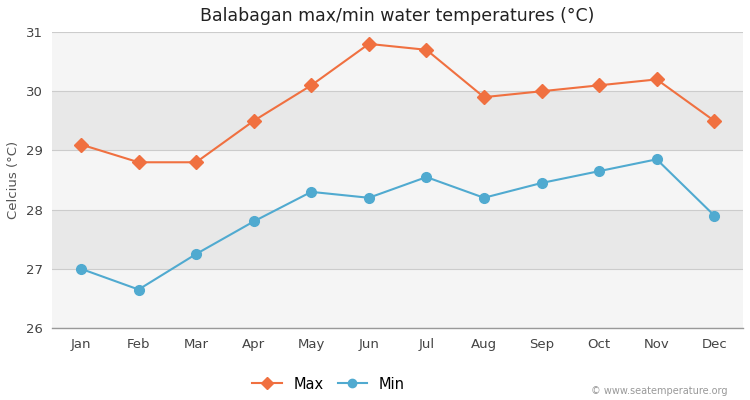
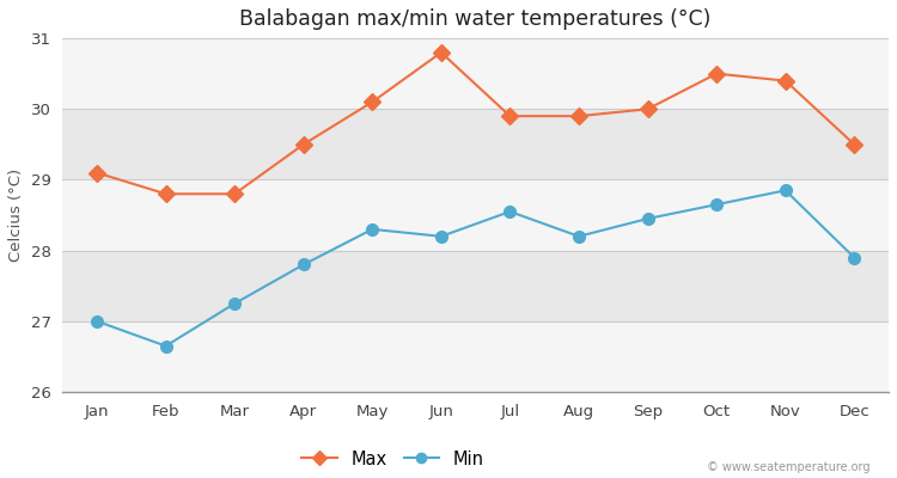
Max/Jul: 30.7 -> 29.9
Max/Oct: 30.1 -> 30.5
Max/Nov: 30.2 -> 30.4
